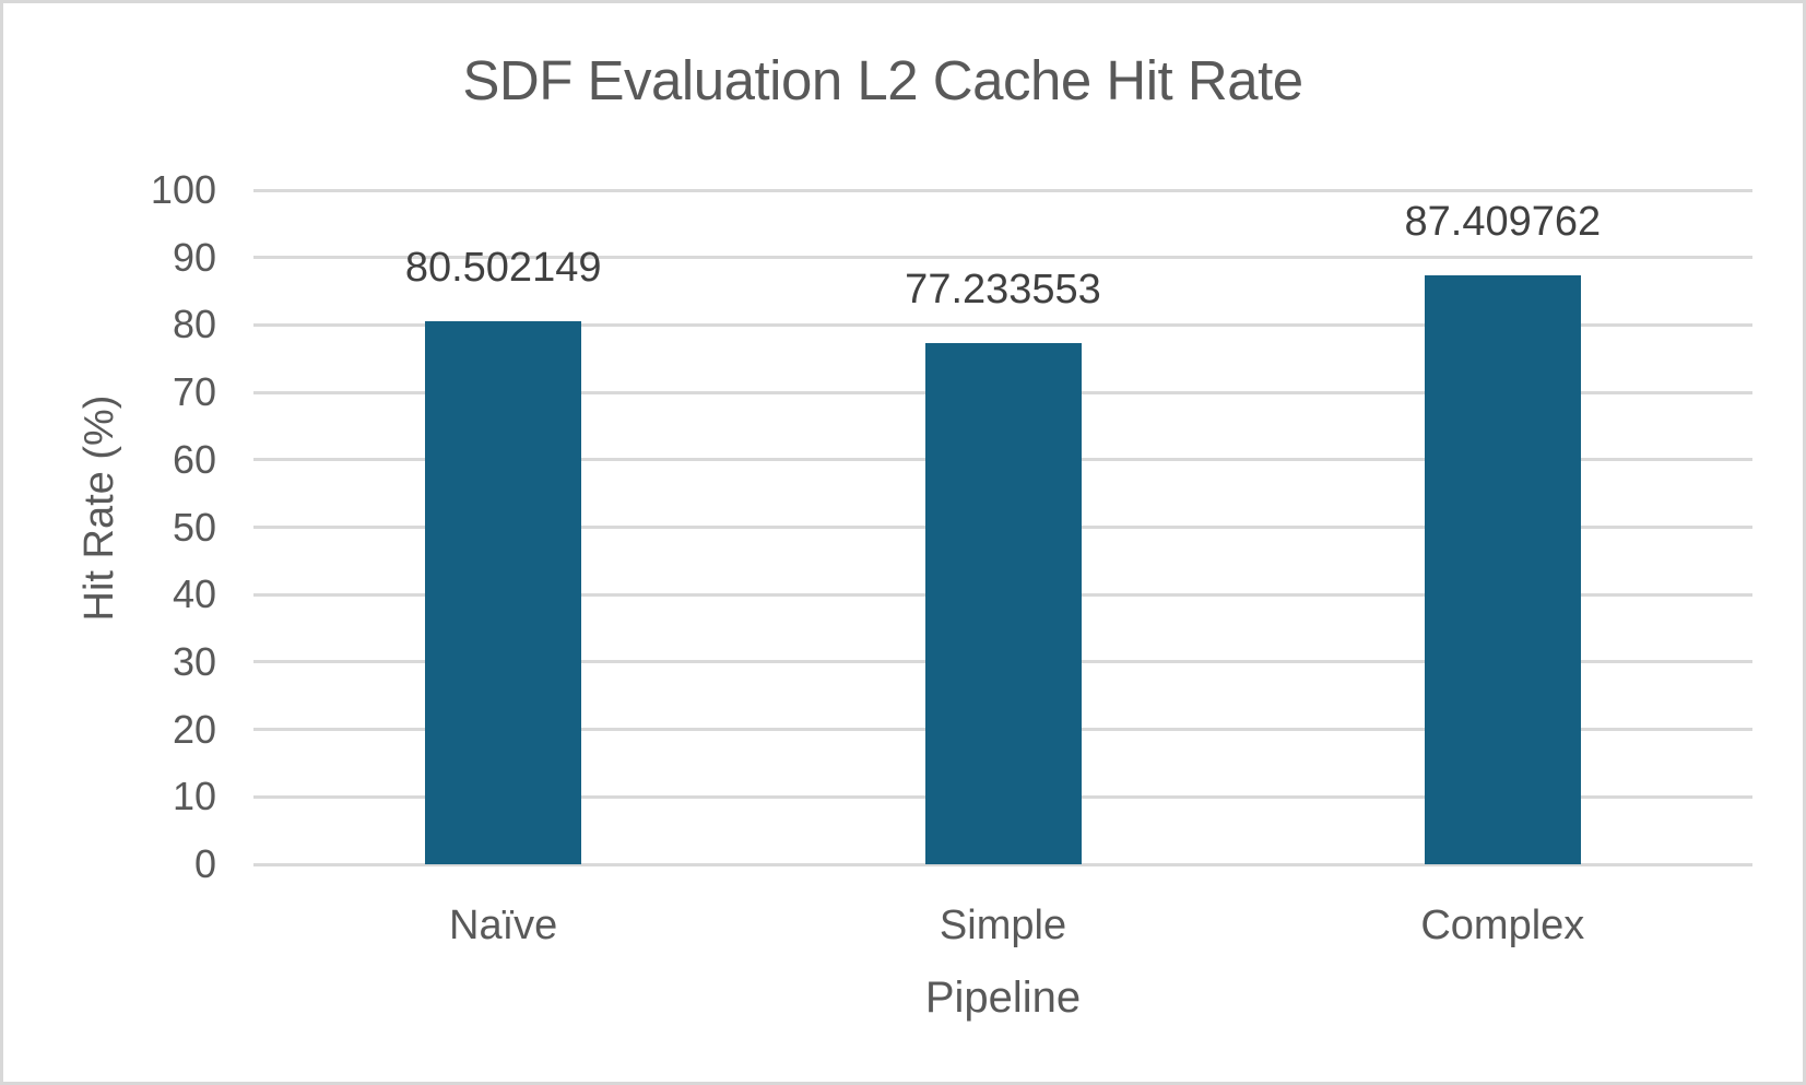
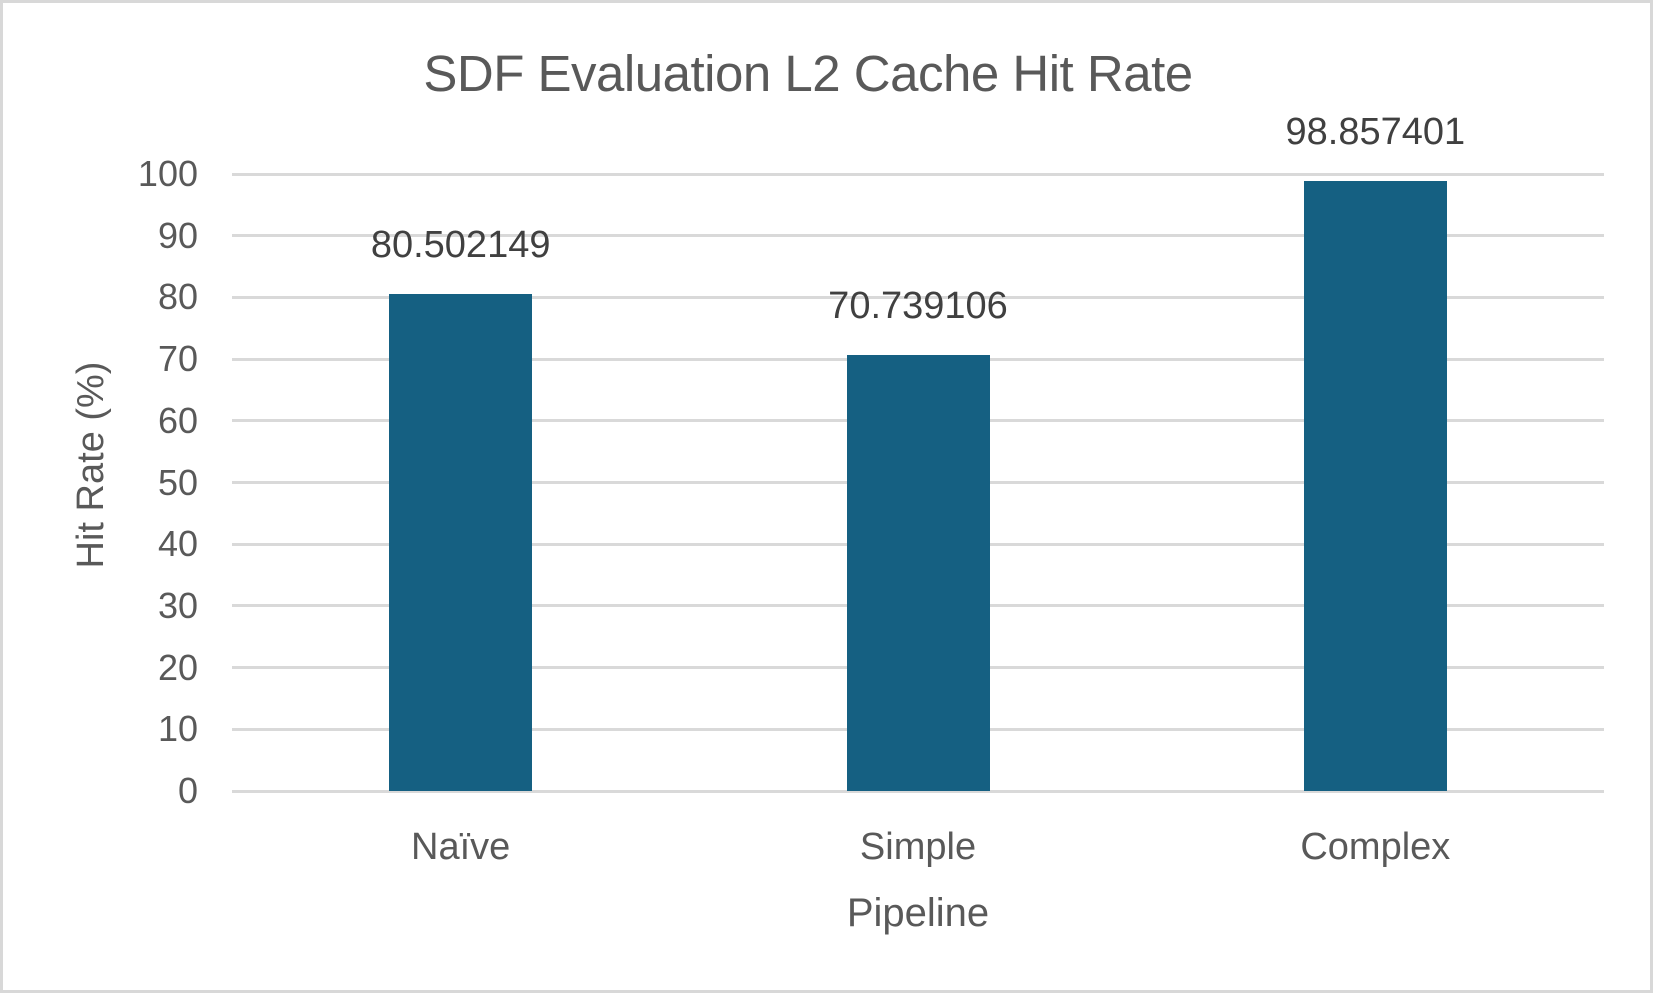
Simple: 77.233553 -> 70.739106
Complex: 87.409762 -> 98.857401
